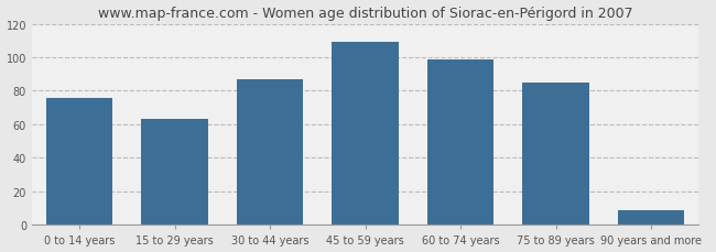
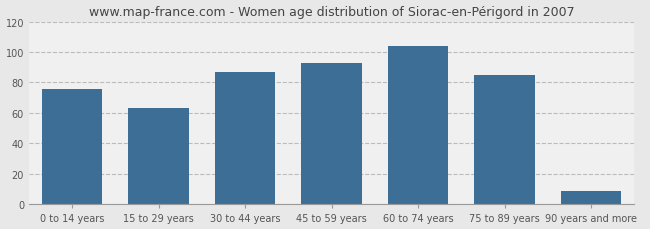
45 to 59 years: 109 -> 93
60 to 74 years: 99 -> 104
